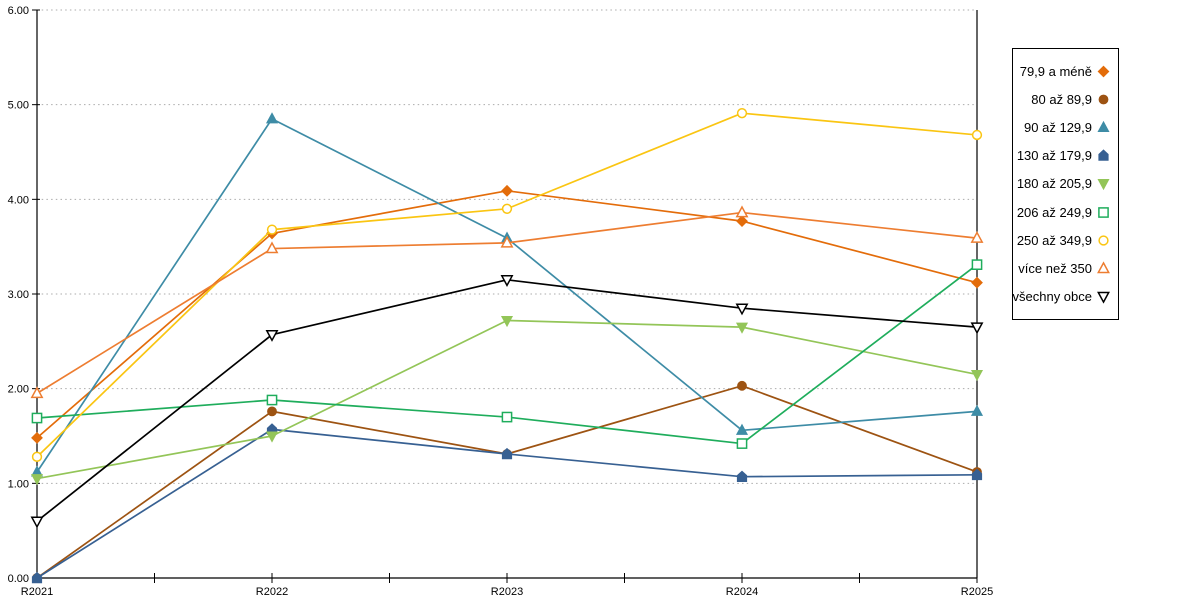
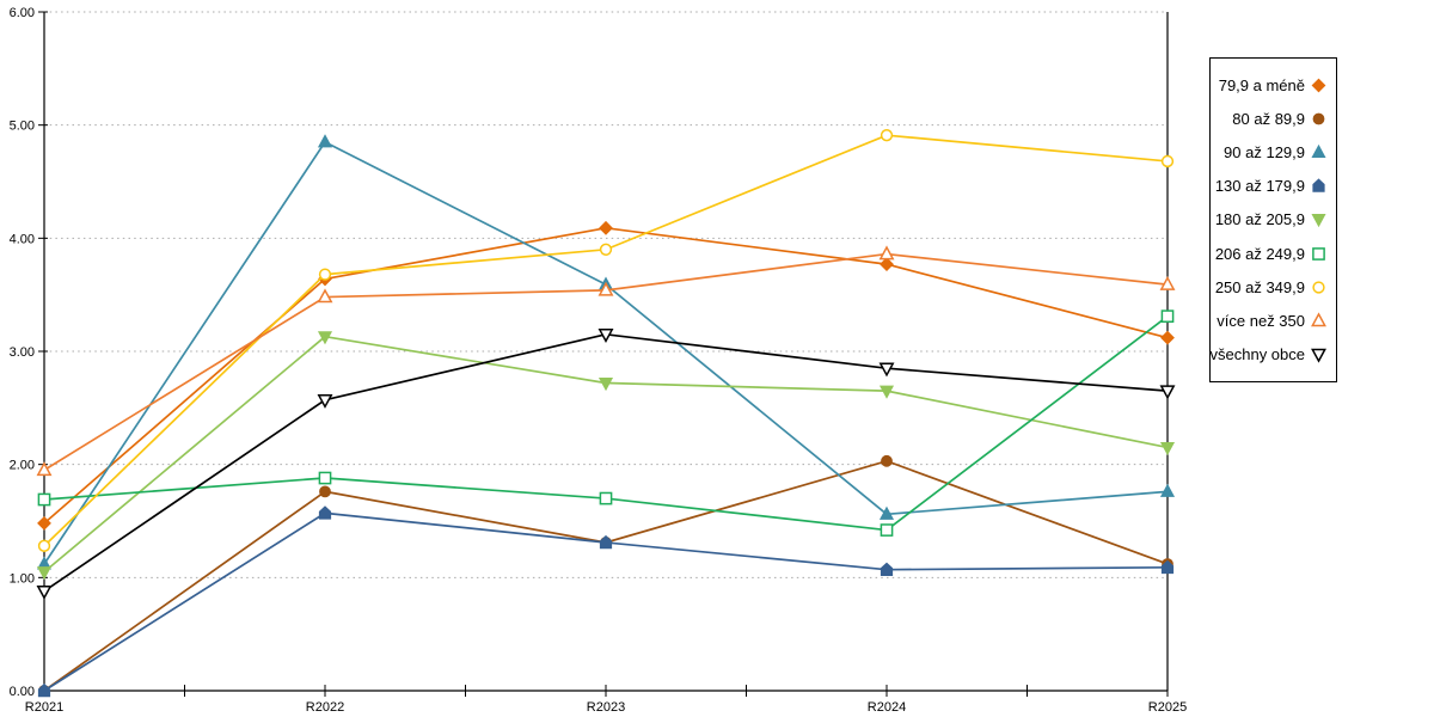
všechny obce/R2021: 0.6 -> 0.9
180 až 205,9/R2022: 1.5 -> 3.1
